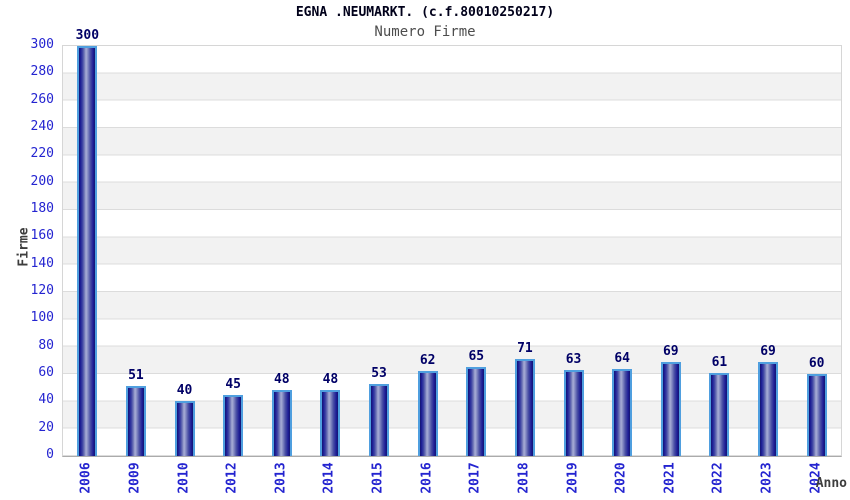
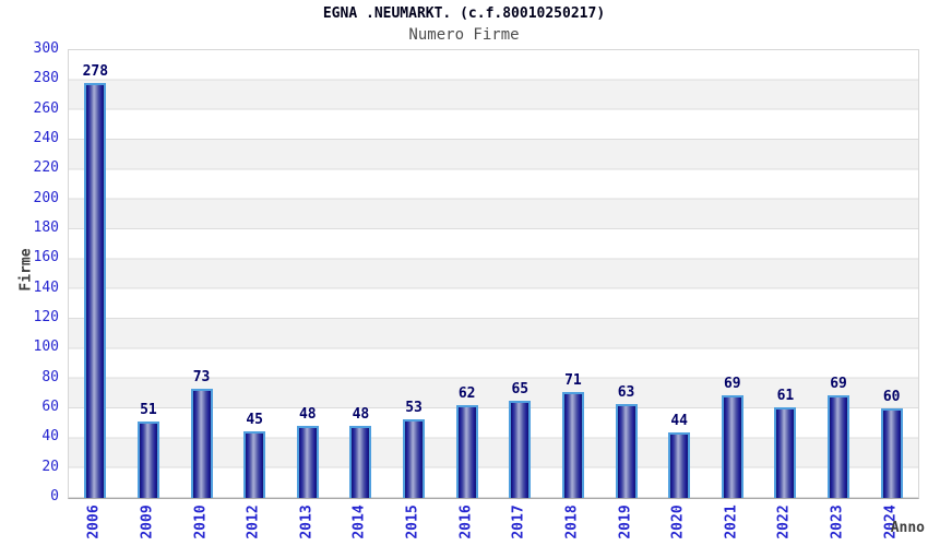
2006: 300 -> 278
2010: 40 -> 73
2020: 64 -> 44
